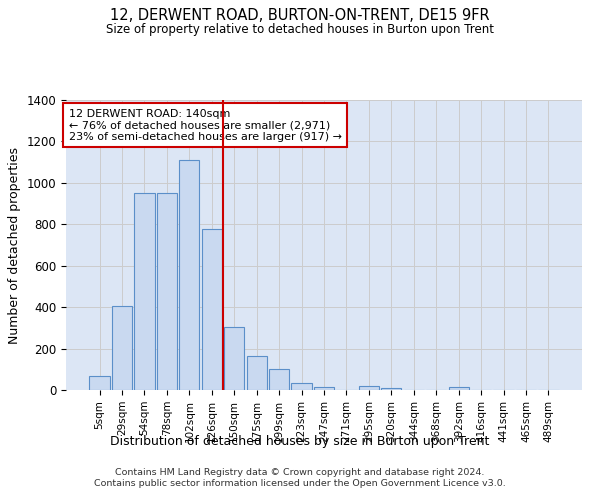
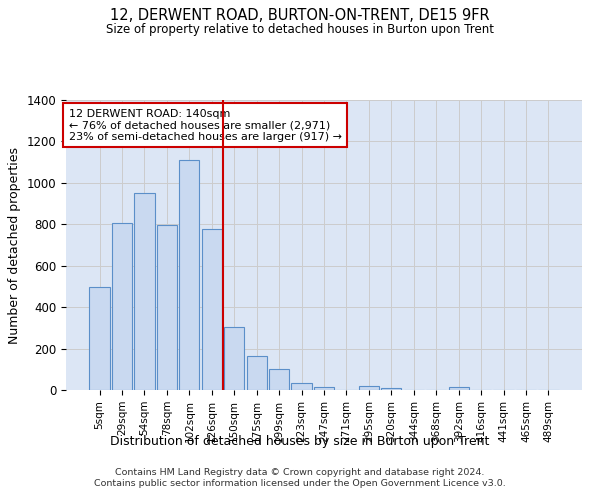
5sqm: 70 -> 495
29sqm: 405 -> 805
78sqm: 950 -> 795
